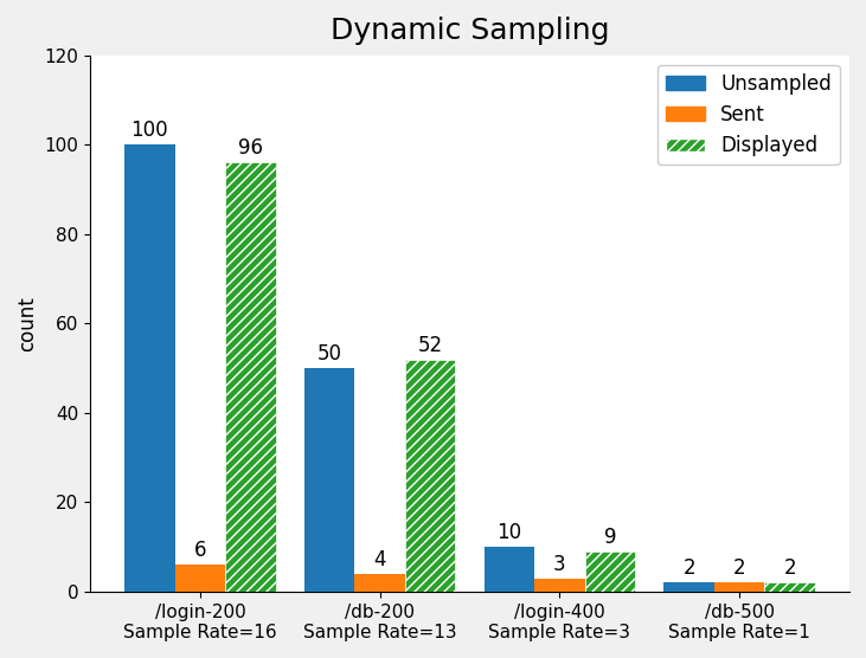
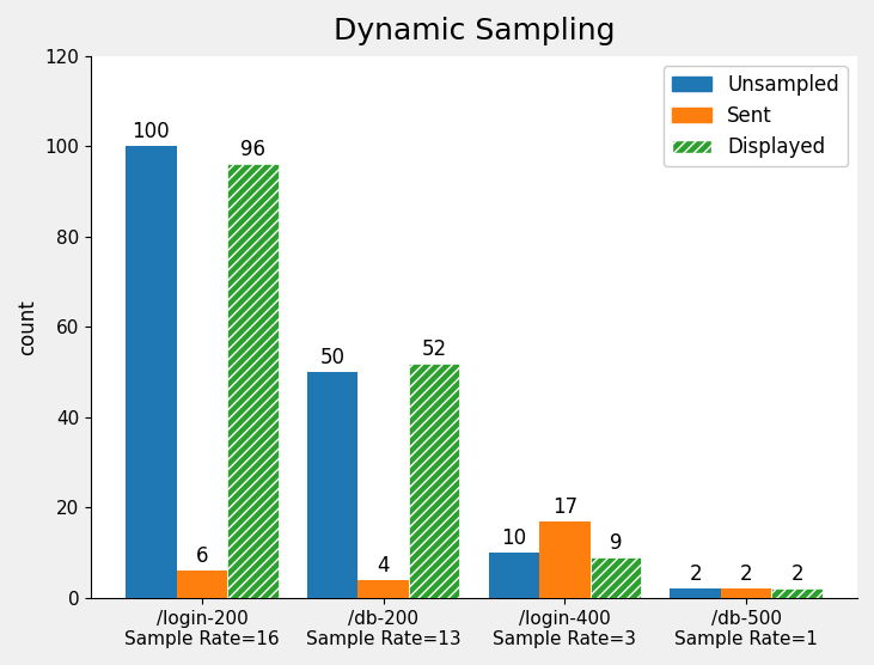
Sent//login-400 Sample Rate=3: 3 -> 17
